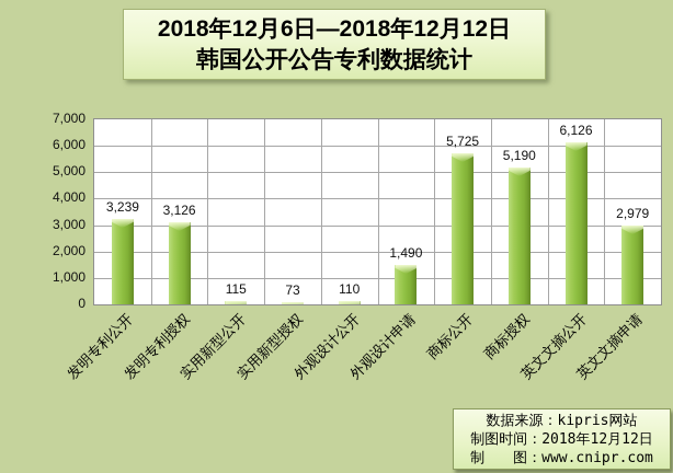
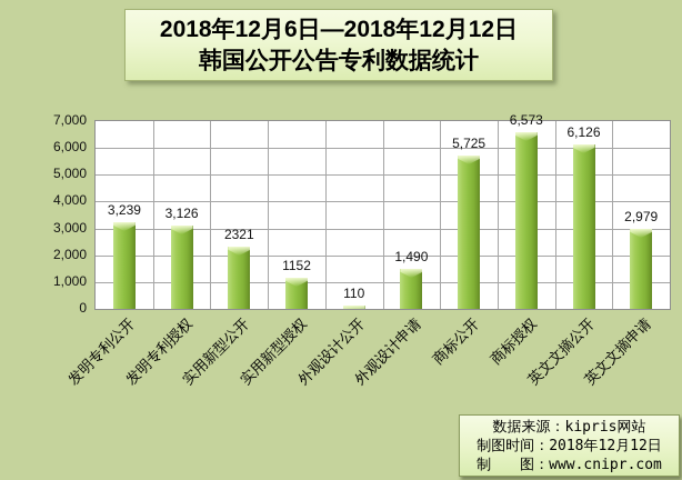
实用新型公开: 115 -> 2321
实用新型授权: 73 -> 1152
商标授权: 5,190 -> 6,573
